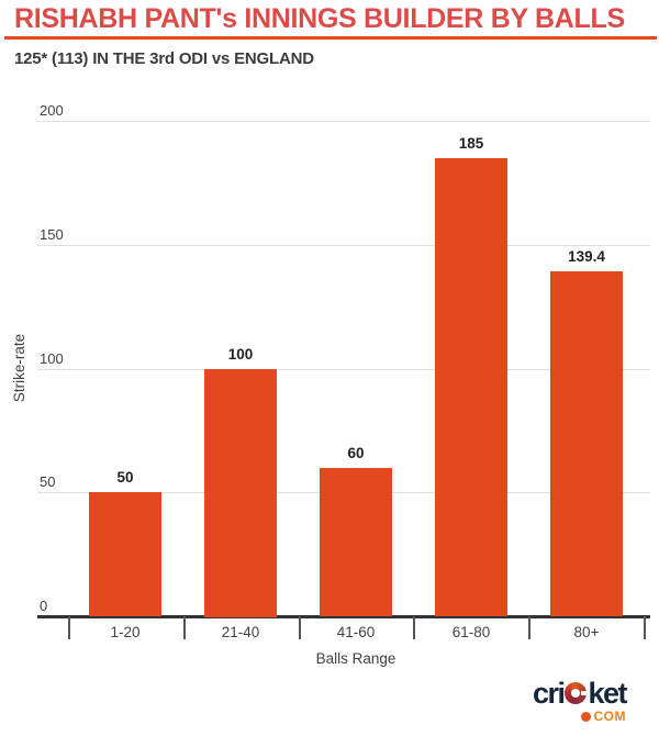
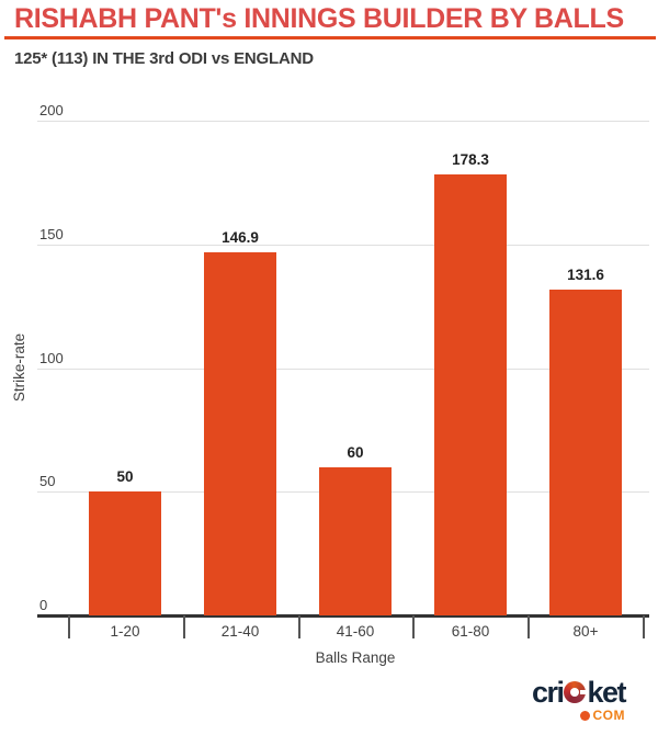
21-40: 100 -> 146.9
61-80: 185 -> 178.3
80+: 139.4 -> 131.6
